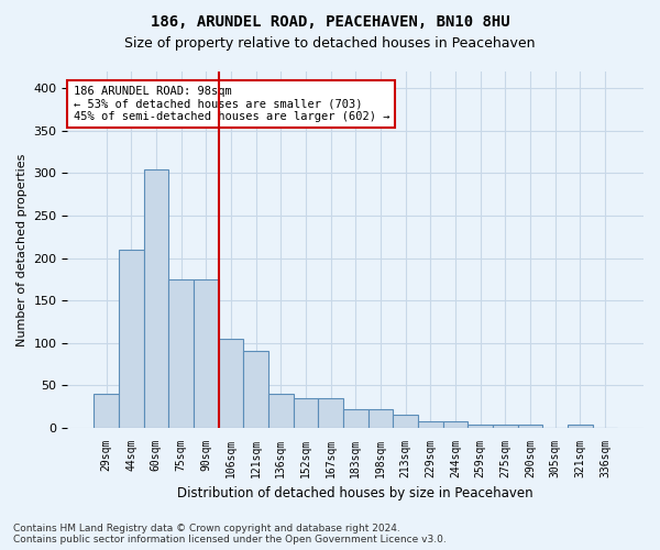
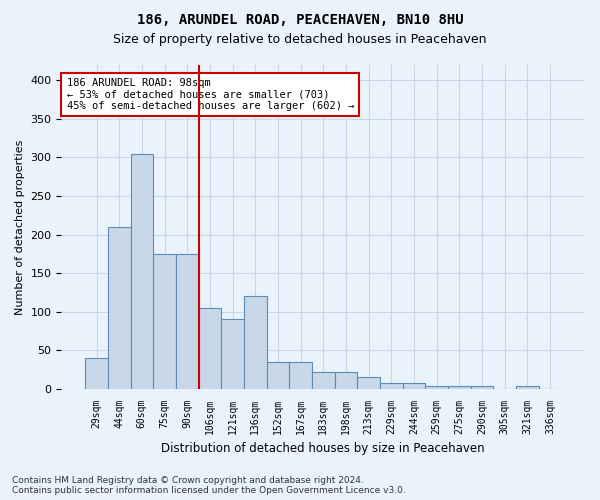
136sqm: 40 -> 120
